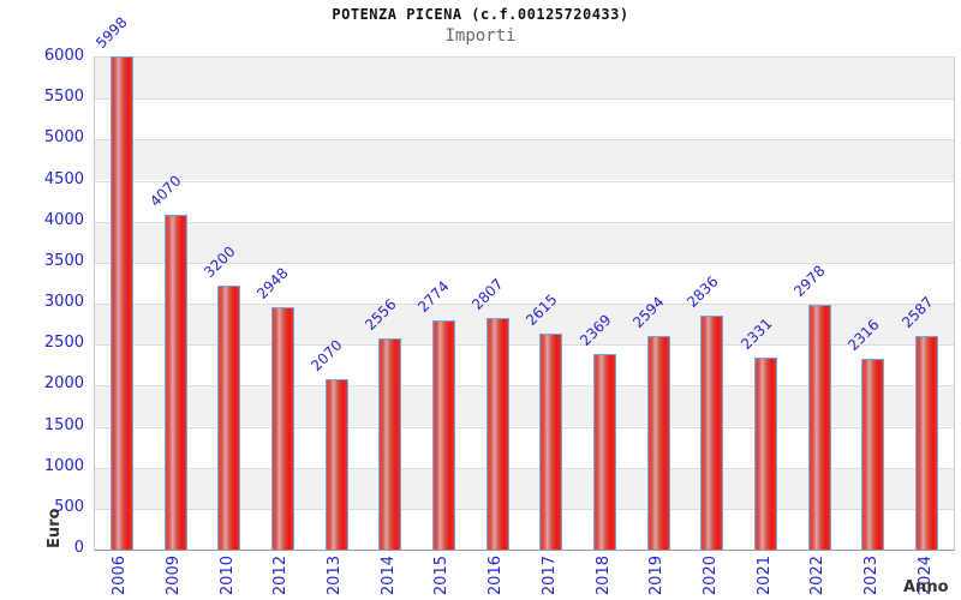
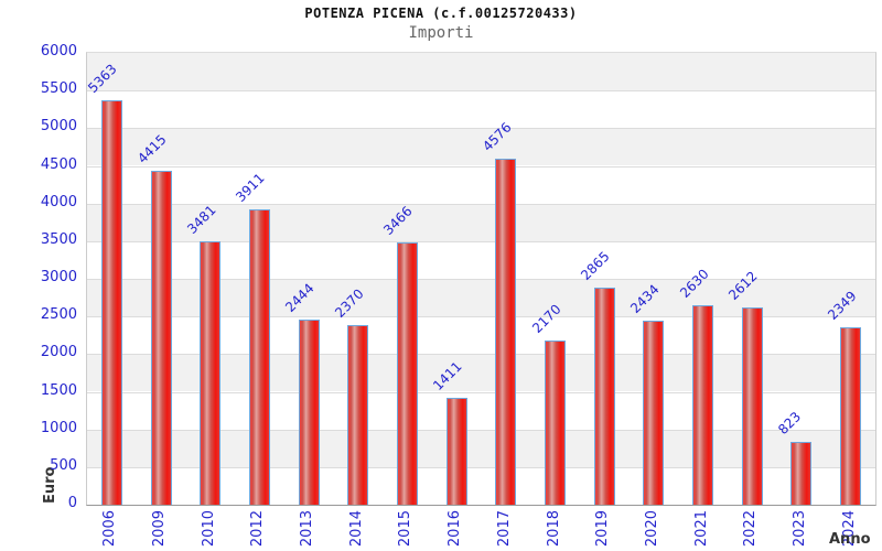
2006: 5998 -> 5363
2009: 4070 -> 4415
2010: 3200 -> 3481
2012: 2948 -> 3911
2013: 2070 -> 2444
2014: 2556 -> 2370
2015: 2774 -> 3466
2016: 2807 -> 1411
2017: 2615 -> 4576
2018: 2369 -> 2170
2019: 2594 -> 2865
2020: 2836 -> 2434
2021: 2331 -> 2630
2022: 2978 -> 2612
2023: 2316 -> 823
2024: 2587 -> 2349
